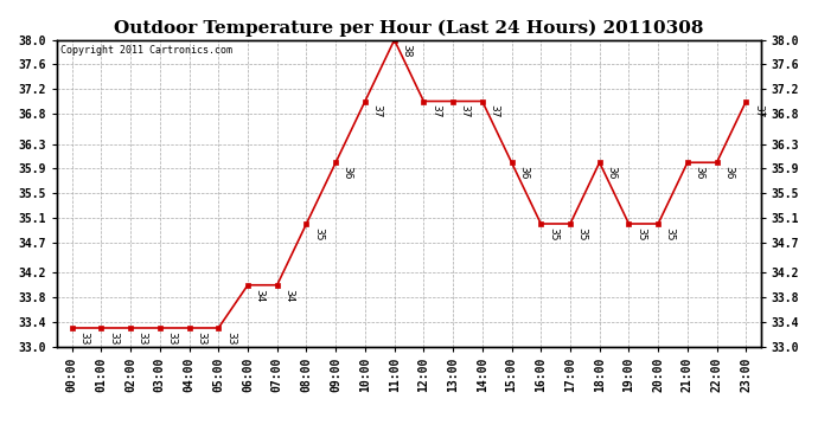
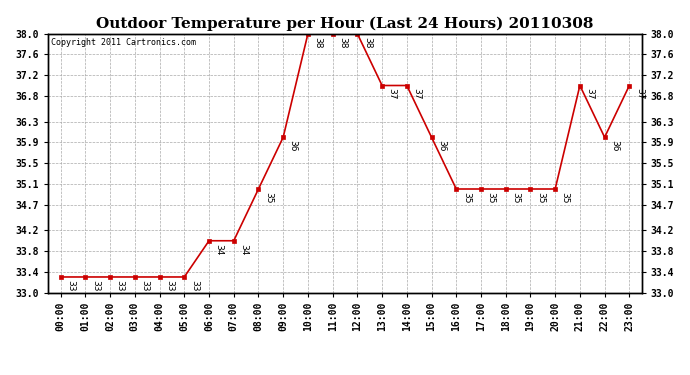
10:00: 37 -> 38
12:00: 37 -> 38
18:00: 36 -> 35
21:00: 36 -> 37
